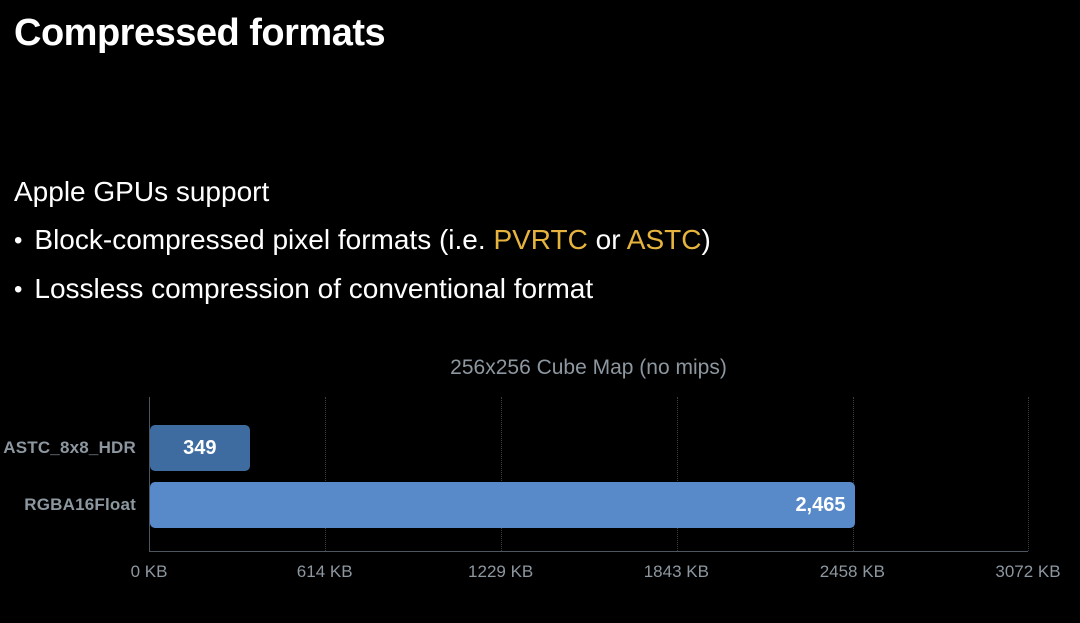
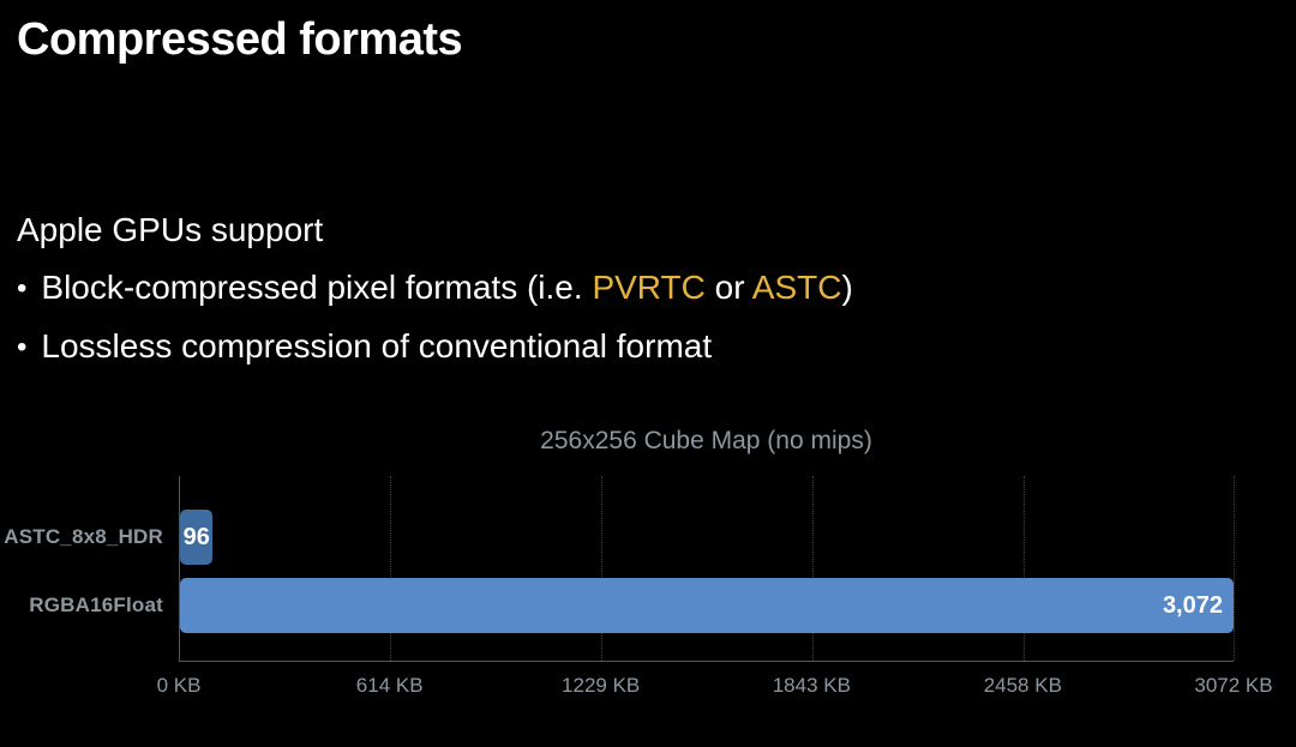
ASTC_8x8_HDR: 349 -> 96
RGBA16Float: 2,465 -> 3,072
